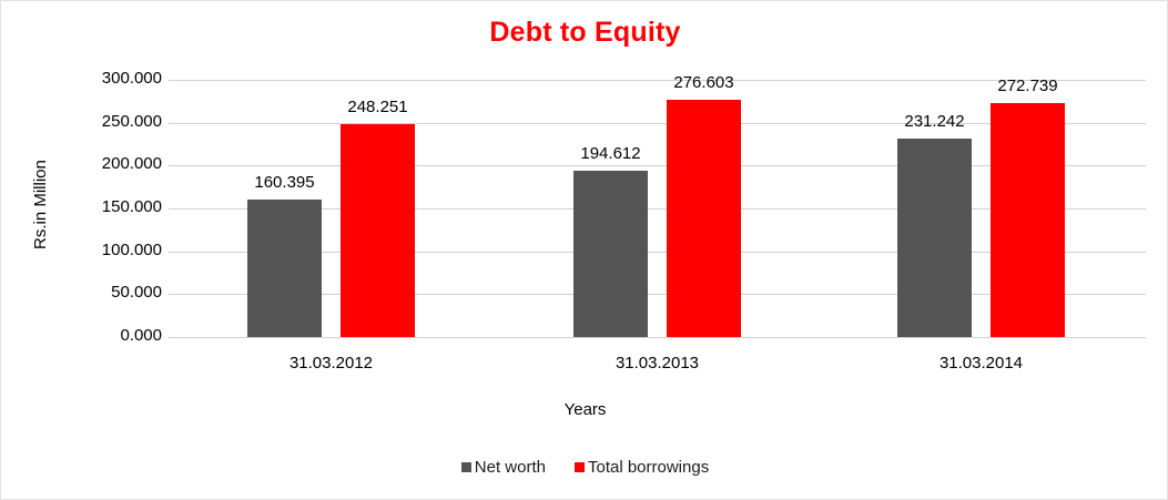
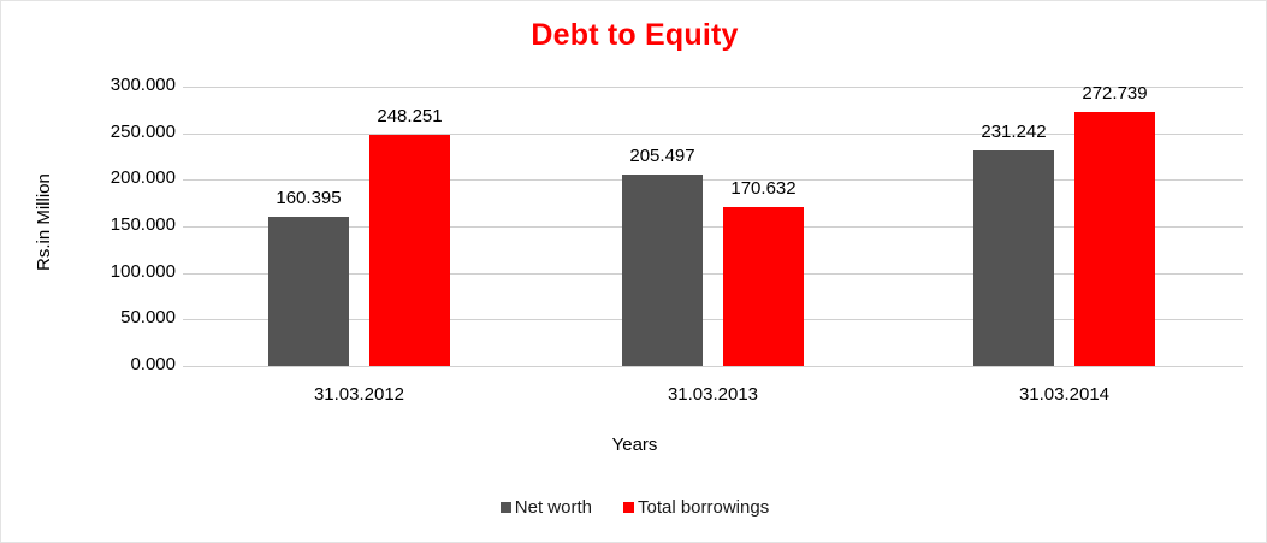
Net worth/31.03.2013: 194.612 -> 205.497
Total borrowings/31.03.2013: 276.603 -> 170.632
